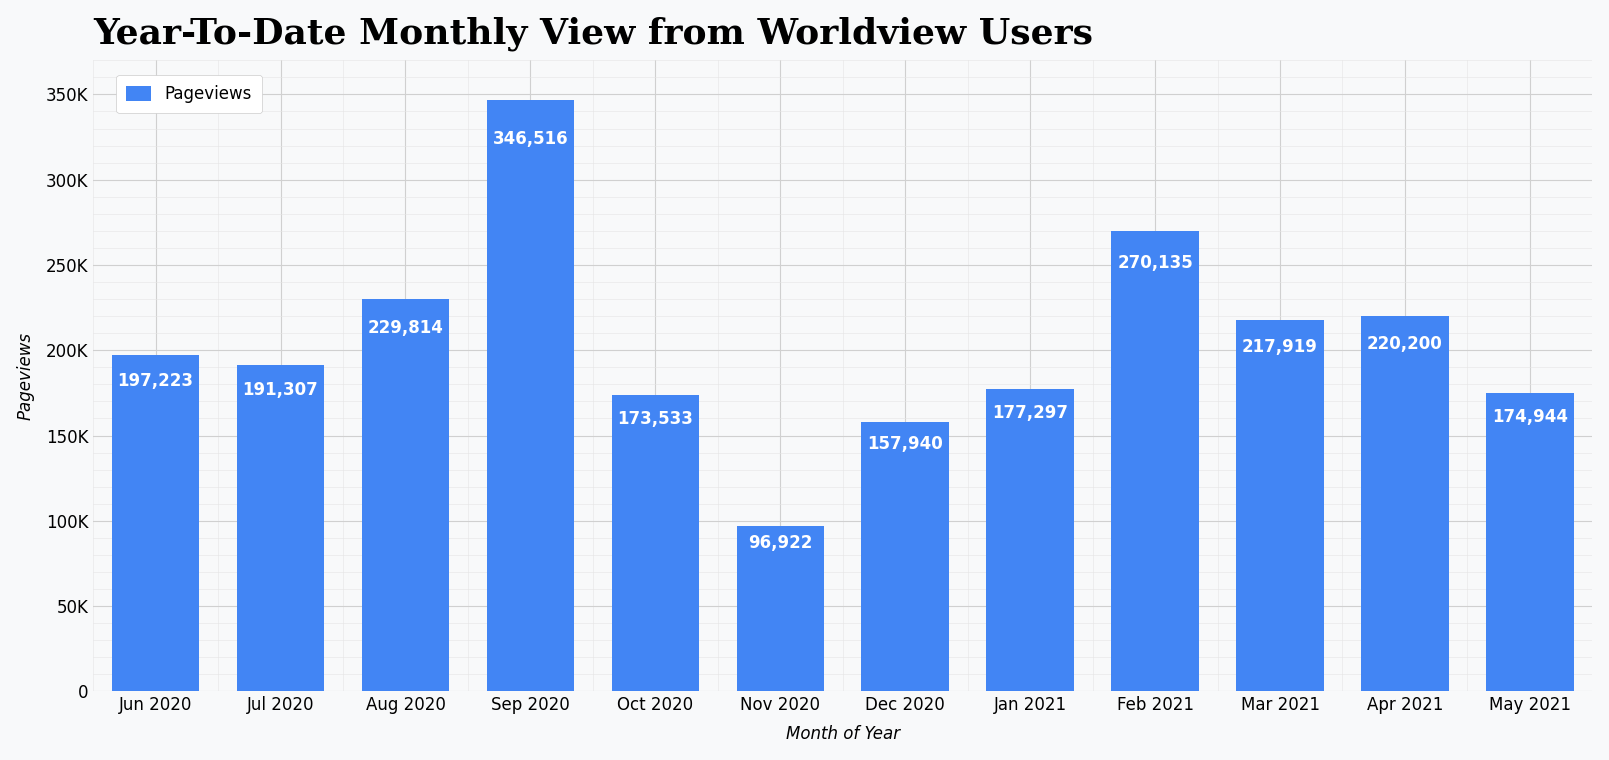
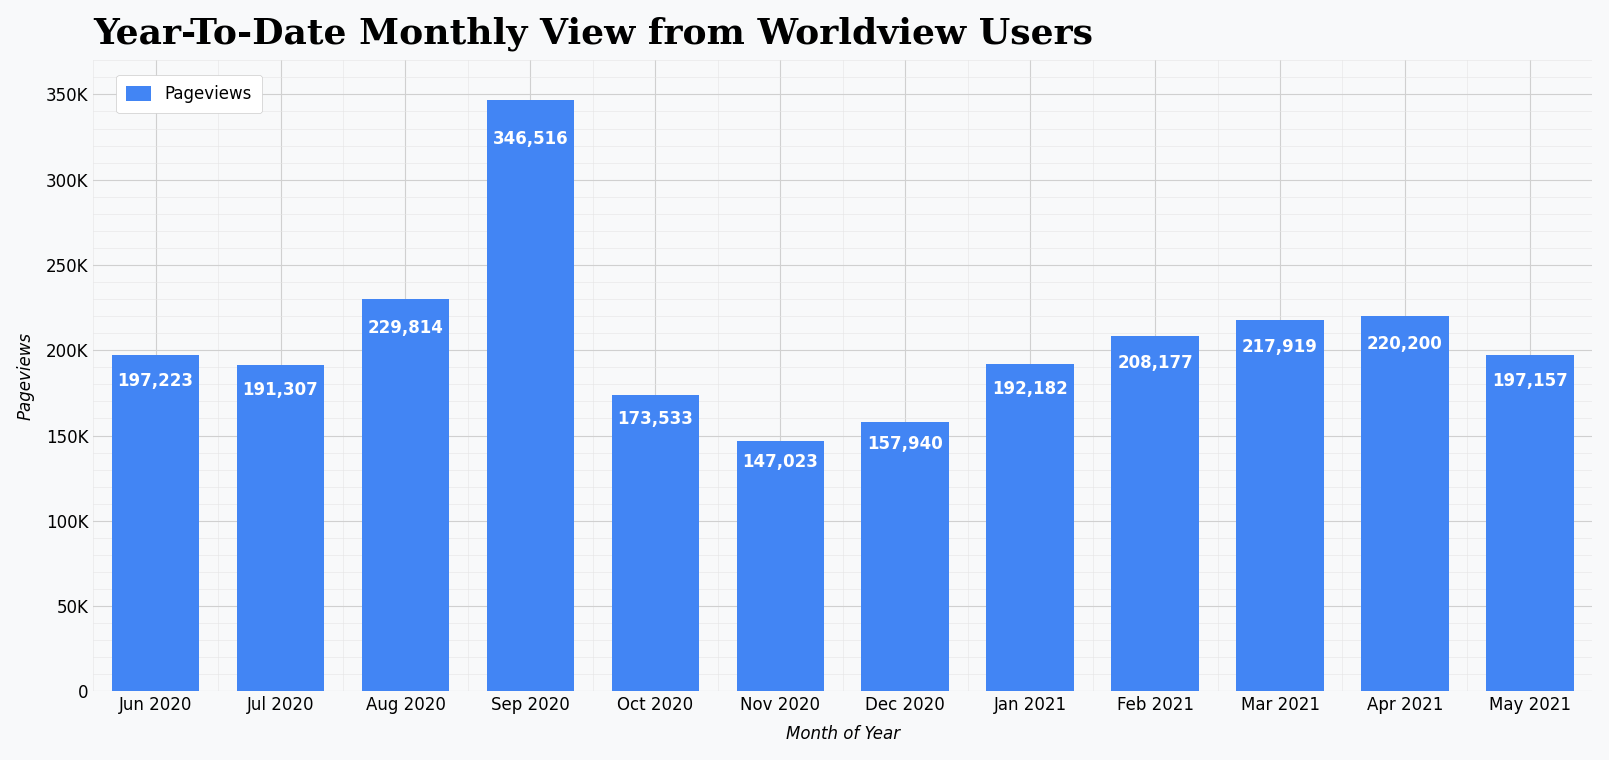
Nov 2020: 96,922 -> 147,023
Jan 2021: 177,297 -> 192,182
Feb 2021: 270,135 -> 208,177
May 2021: 174,944 -> 197,157
